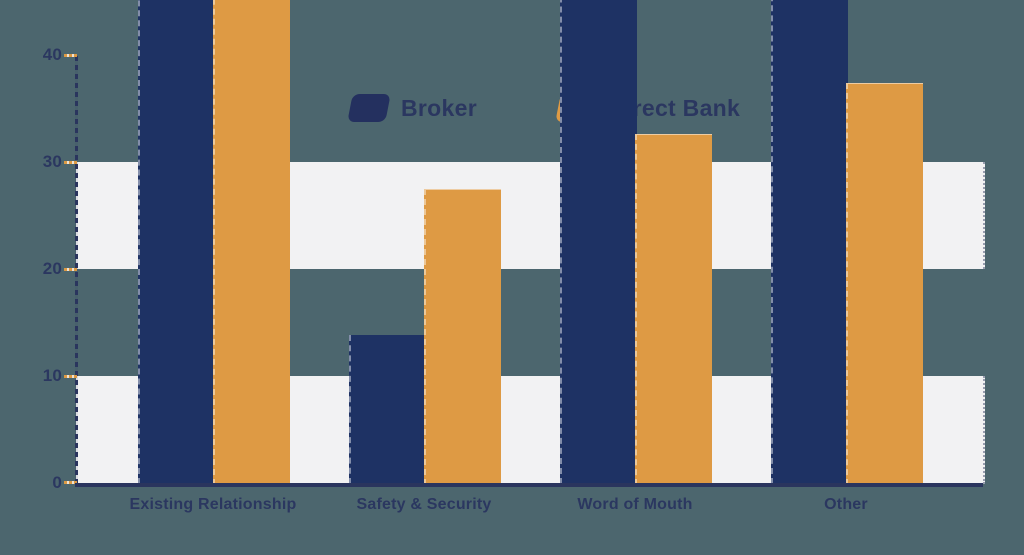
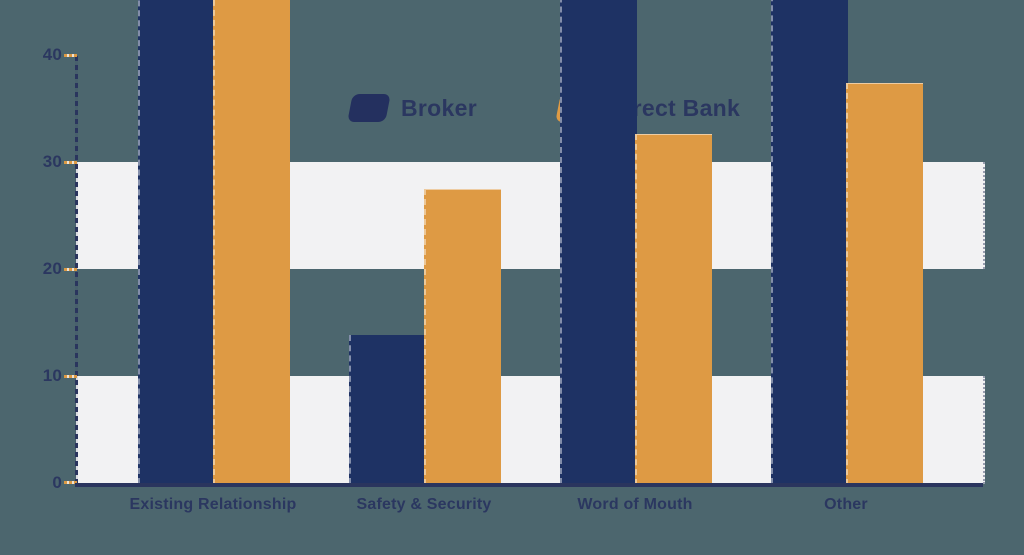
Direct Bank/Existing Relationship: 36.9 -> 39.4
